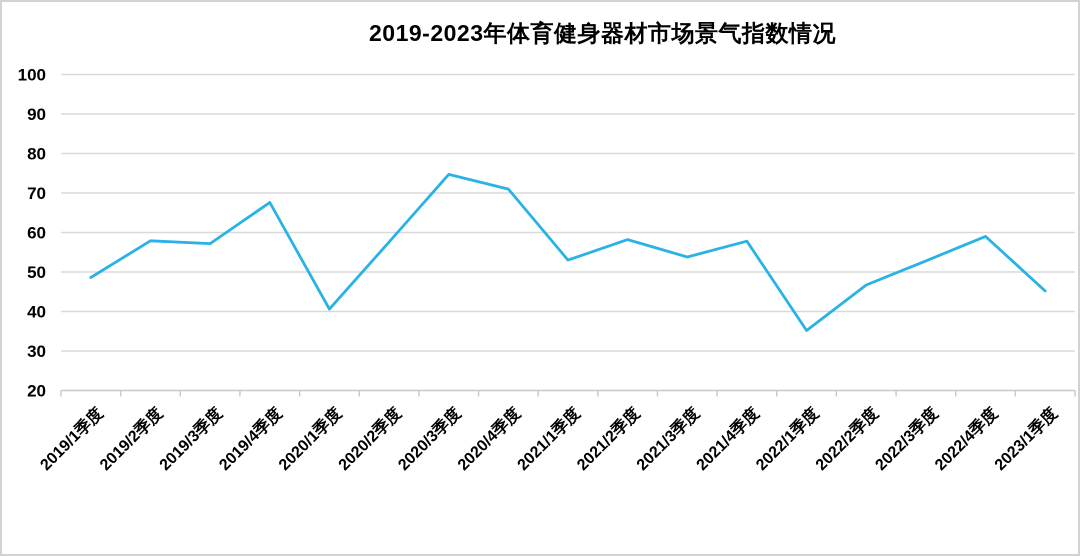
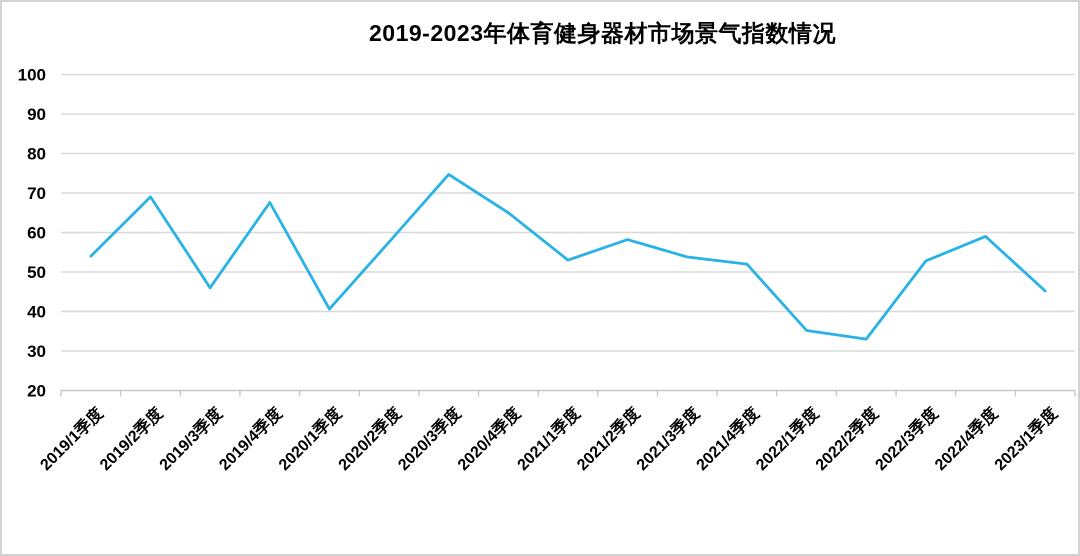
2019/1季度: 49 -> 54
2019/2季度: 58 -> 69
2019/3季度: 57 -> 46
2020/4季度: 71 -> 65
2021/4季度: 58 -> 52
2022/2季度: 47 -> 33
